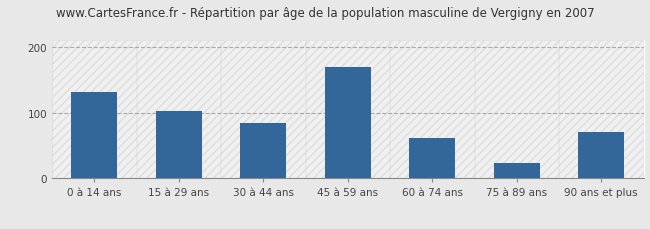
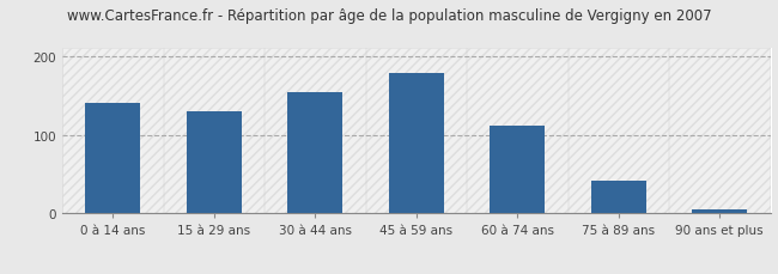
0 à 14 ans: 132 -> 140
15 à 29 ans: 102 -> 130
30 à 44 ans: 84 -> 155
45 à 59 ans: 170 -> 178
60 à 74 ans: 62 -> 112
75 à 89 ans: 24 -> 42
90 ans et plus: 70 -> 5
